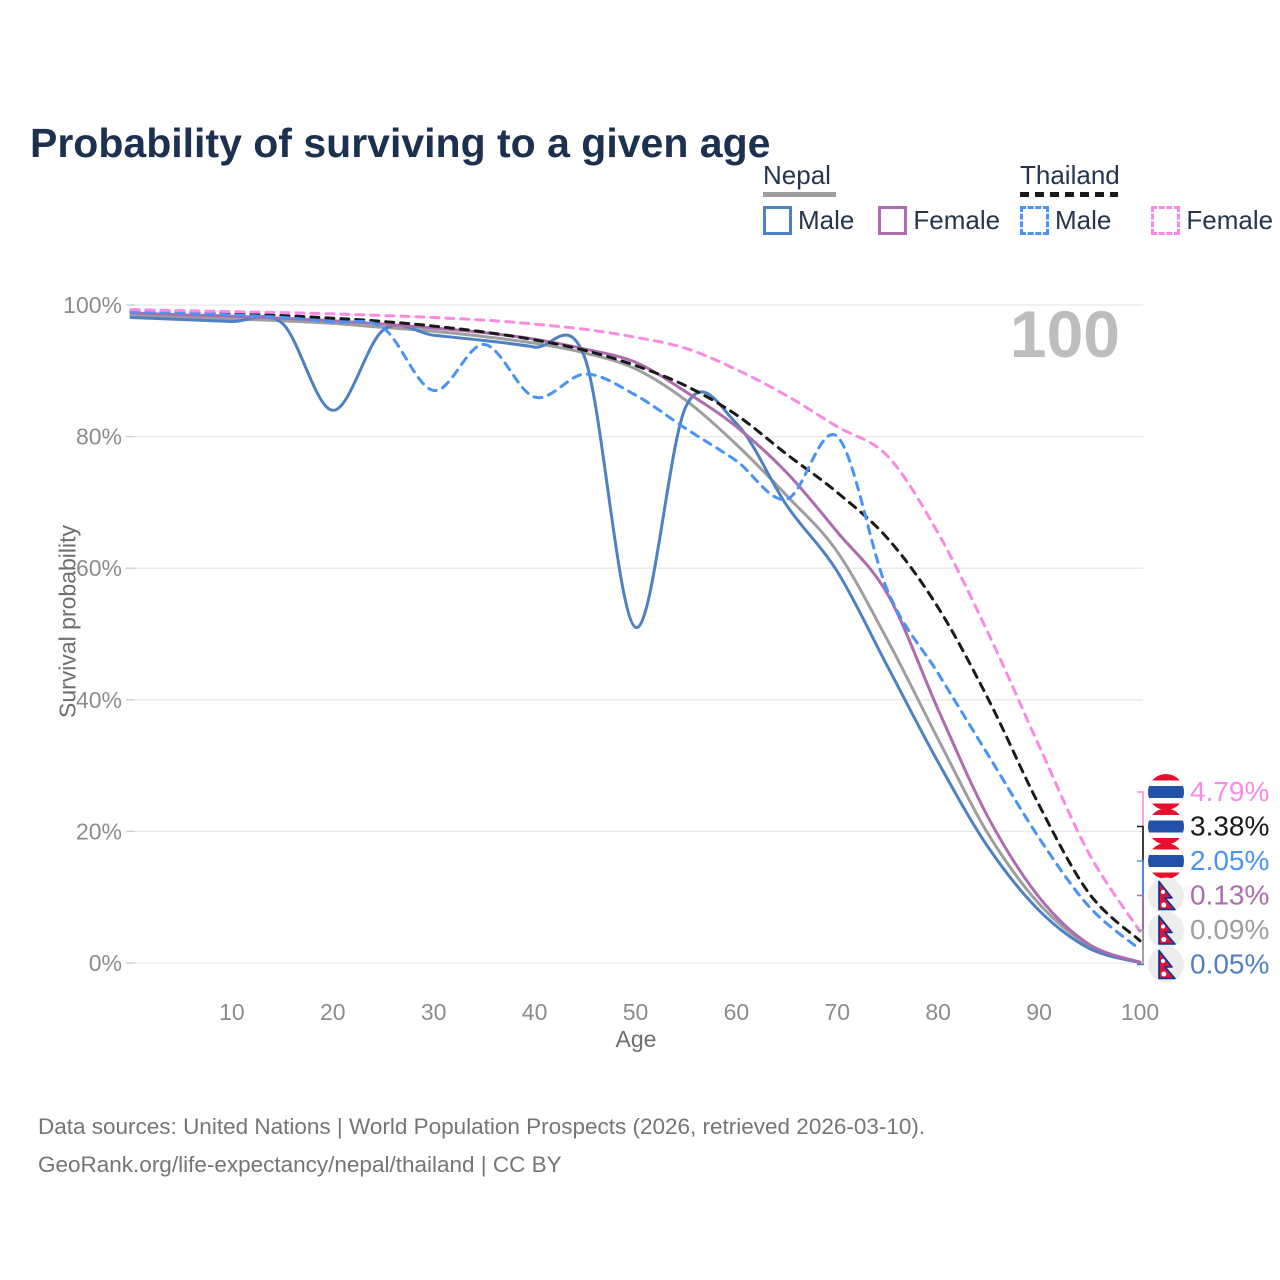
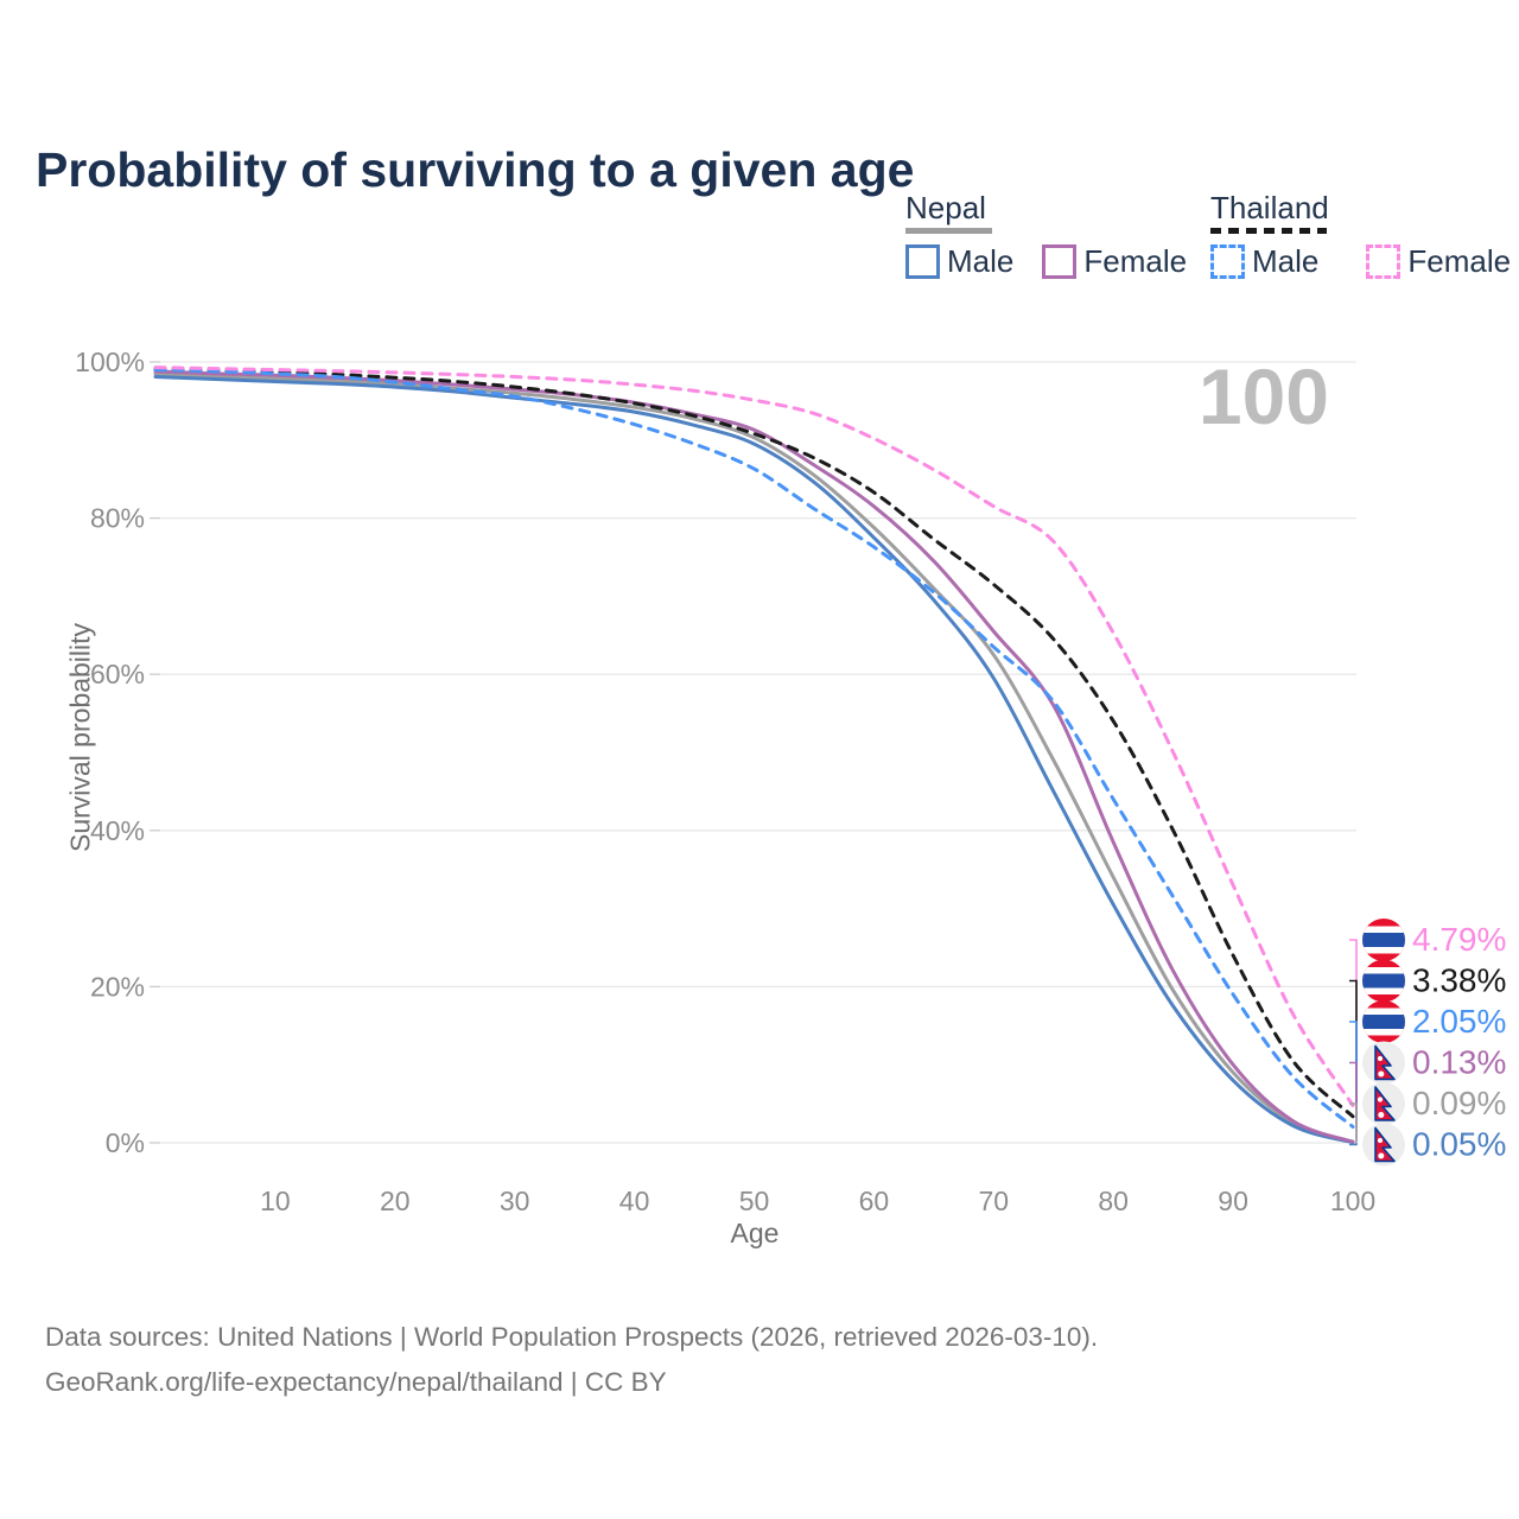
Nepal Male/20: 84% -> 97%
Thailand Male/30: 87% -> 96%
Thailand Male/40: 86% -> 92%
Nepal Male/50: 51% -> 90%
Nepal Male/60: 82% -> 78%
Thailand Male/70: 80% -> 64%
